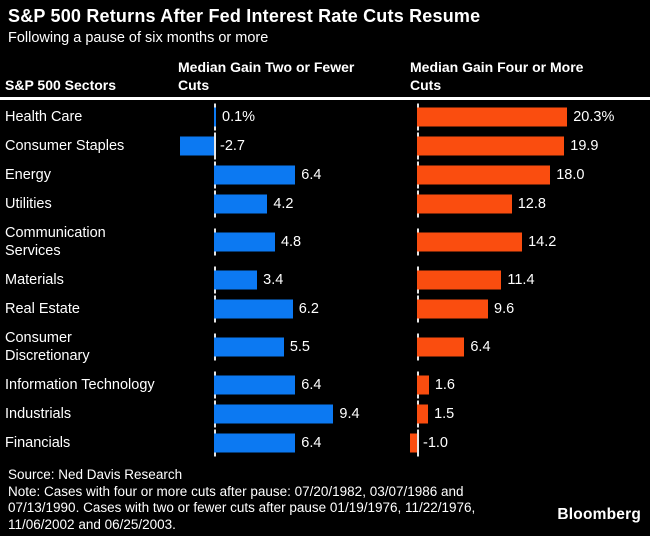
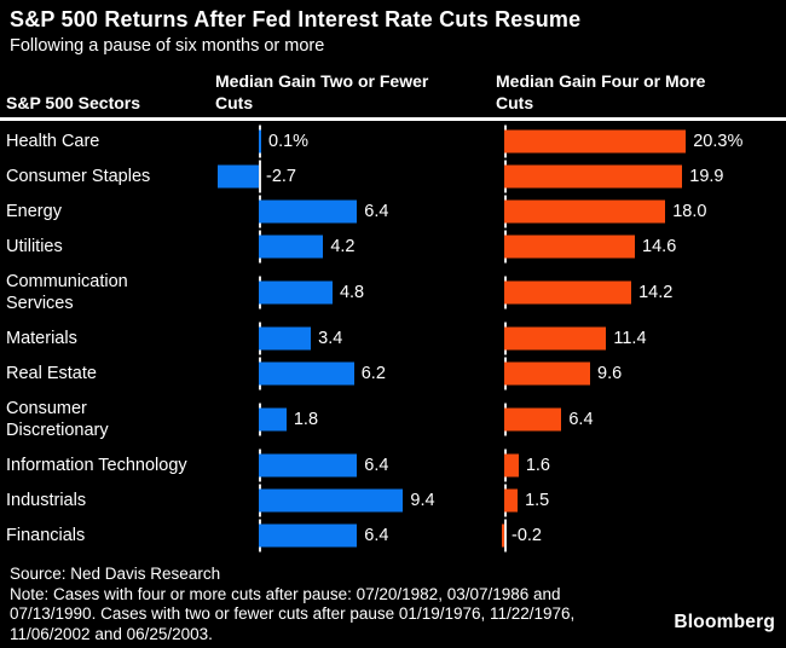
Median Gain Four or More Cuts/Utilities: 12.8 -> 14.6
Median Gain Two or Fewer Cuts/Consumer Discretionary: 5.5 -> 1.8
Median Gain Four or More Cuts/Financials: -1.0 -> -0.2
